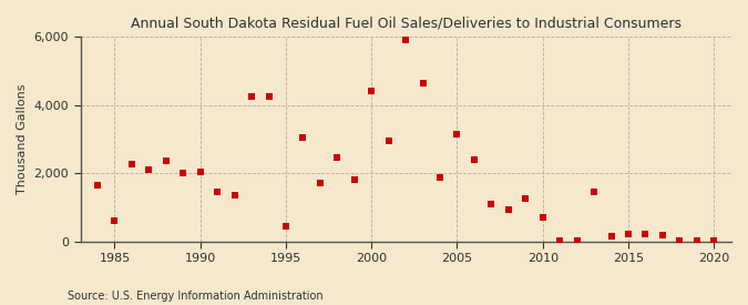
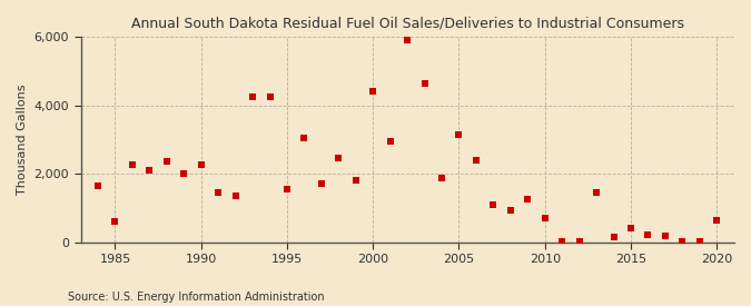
1990: 2,050 -> 2,250
1995: 430 -> 1,550
2015: 210 -> 400
2020: 10 -> 650
